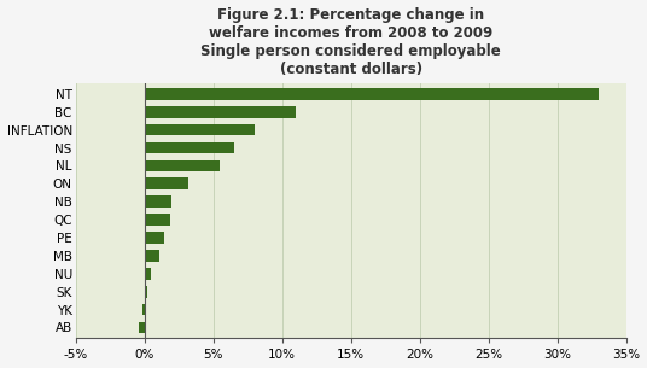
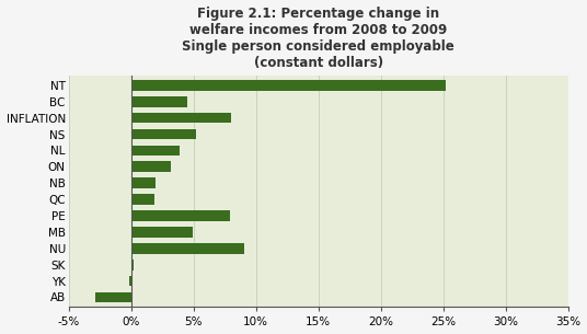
NT: 33.0% -> 25.2%
BC: 11.0% -> 4.5%
NS: 6.5% -> 5.2%
NL: 5.5% -> 3.9%
PE: 1.4% -> 7.9%
MB: 1.1% -> 4.9%
NU: 0.5% -> 9.1%
AB: -0.4% -> -2.9%
